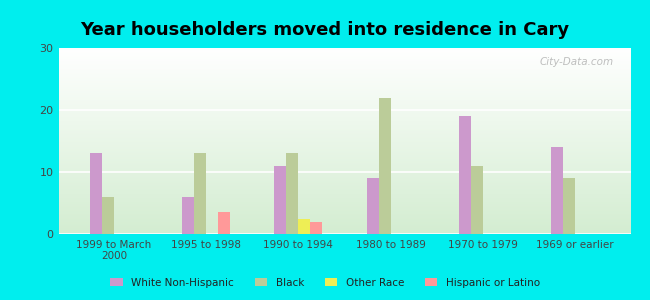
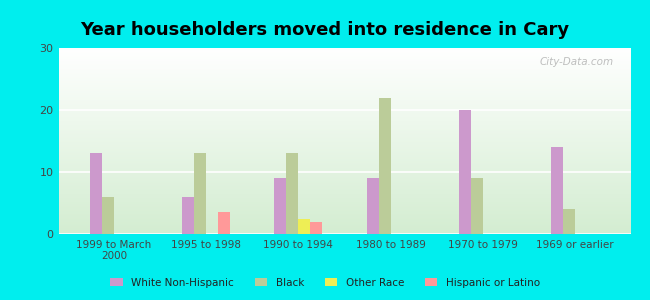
White Non-Hispanic/1990 to 1994: 11 -> 9
White Non-Hispanic/1970 to 1979: 19 -> 20
Black/1970 to 1979: 11 -> 9
Black/1969 or earlier: 9 -> 4
